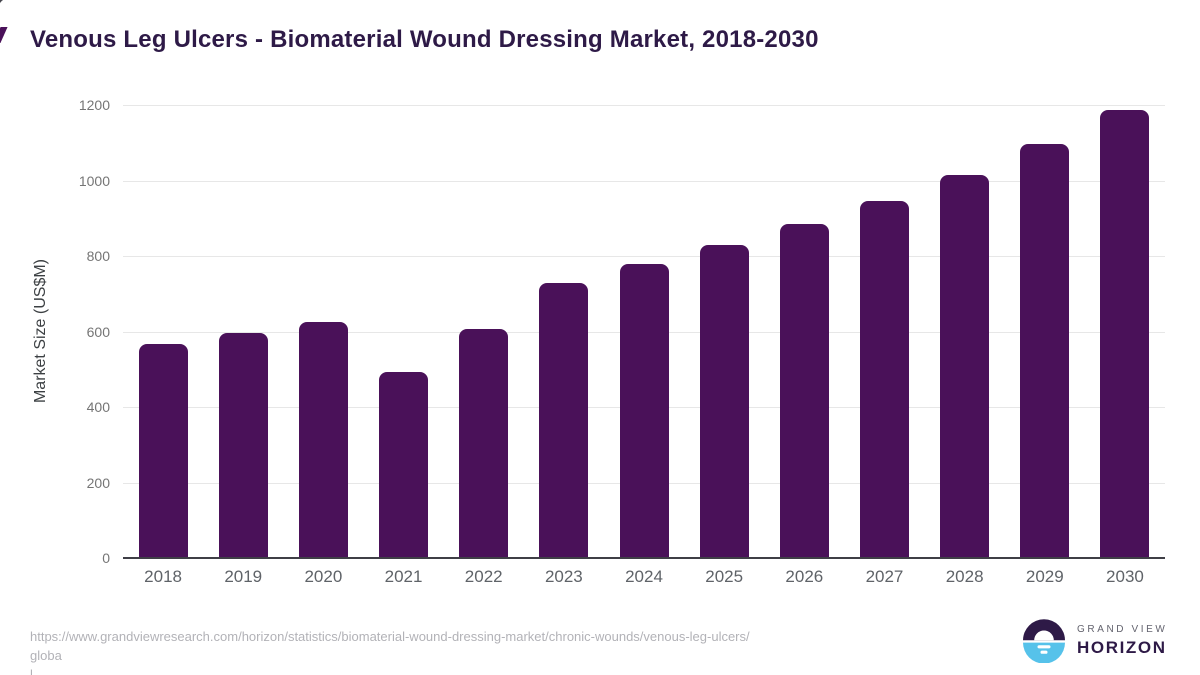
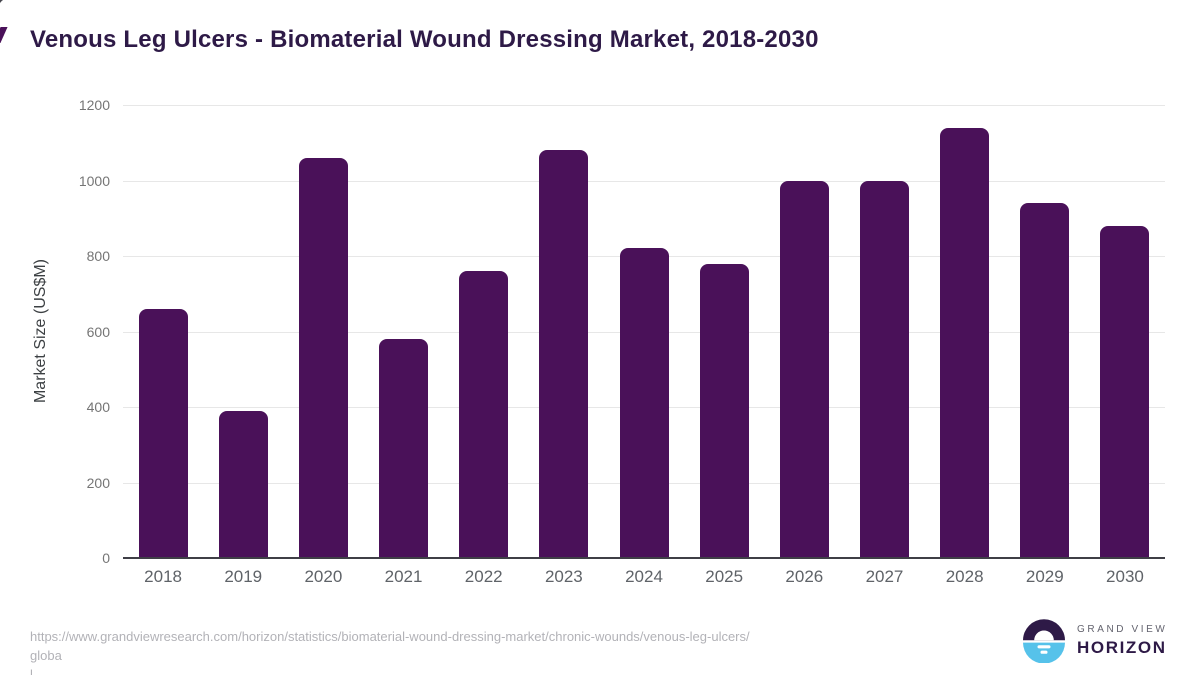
2018: 570 -> 660
2019: 600 -> 390
2020: 620 -> 1060
2021: 490 -> 580
2022: 610 -> 760
2023: 730 -> 1080
2024: 780 -> 820
2025: 830 -> 780
2026: 880 -> 1000
2027: 950 -> 1000
2028: 1020 -> 1140
2029: 1100 -> 940
2030: 1190 -> 880
